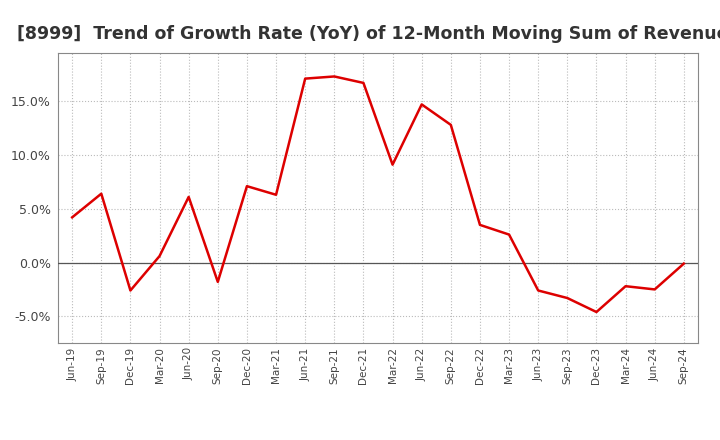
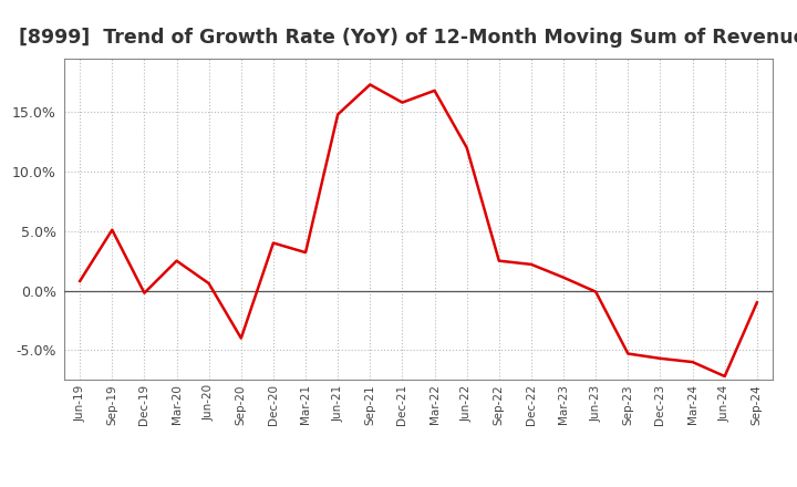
Jun-19: 4.2% -> 0.8%
Sep-19: 6.4% -> 5.1%
Dec-19: -2.6% -> -0.2%
Mar-20: 0.6% -> 2.5%
Jun-20: 6.1% -> 0.6%
Sep-20: -1.8% -> -4.0%
Dec-20: 7.1% -> 4.0%
Mar-21: 6.3% -> 3.2%
Jun-21: 17.1% -> 14.8%
Dec-21: 16.7% -> 15.8%
Mar-22: 9.1% -> 16.8%
Jun-22: 14.7% -> 12.0%
Sep-22: 12.8% -> 2.5%
Dec-22: 3.5% -> 2.2%
Mar-23: 2.6% -> 1.1%
Jun-23: -2.6% -> -0.1%
Sep-23: -3.3% -> -5.3%
Dec-23: -4.6% -> -5.7%
Mar-24: -2.2% -> -6.0%
Jun-24: -2.5% -> -7.2%
Sep-24: -0.1% -> -1.0%
